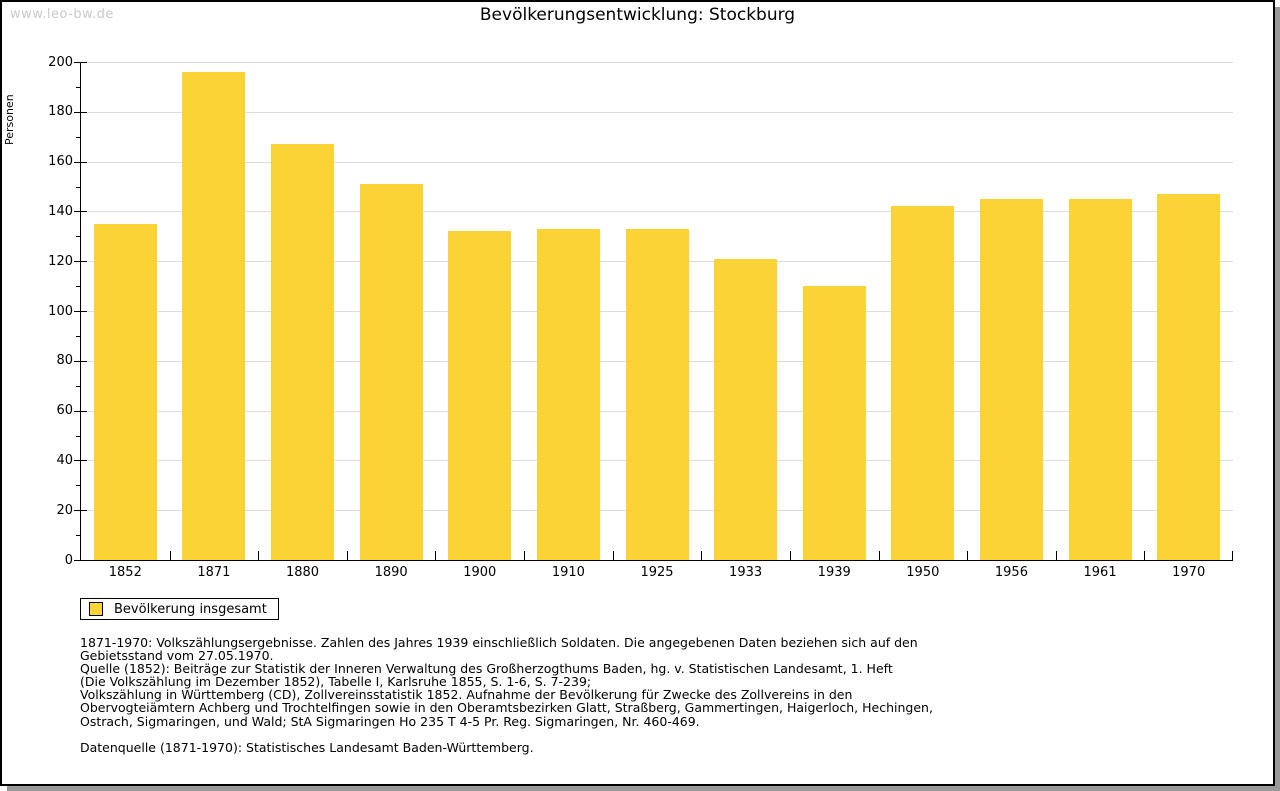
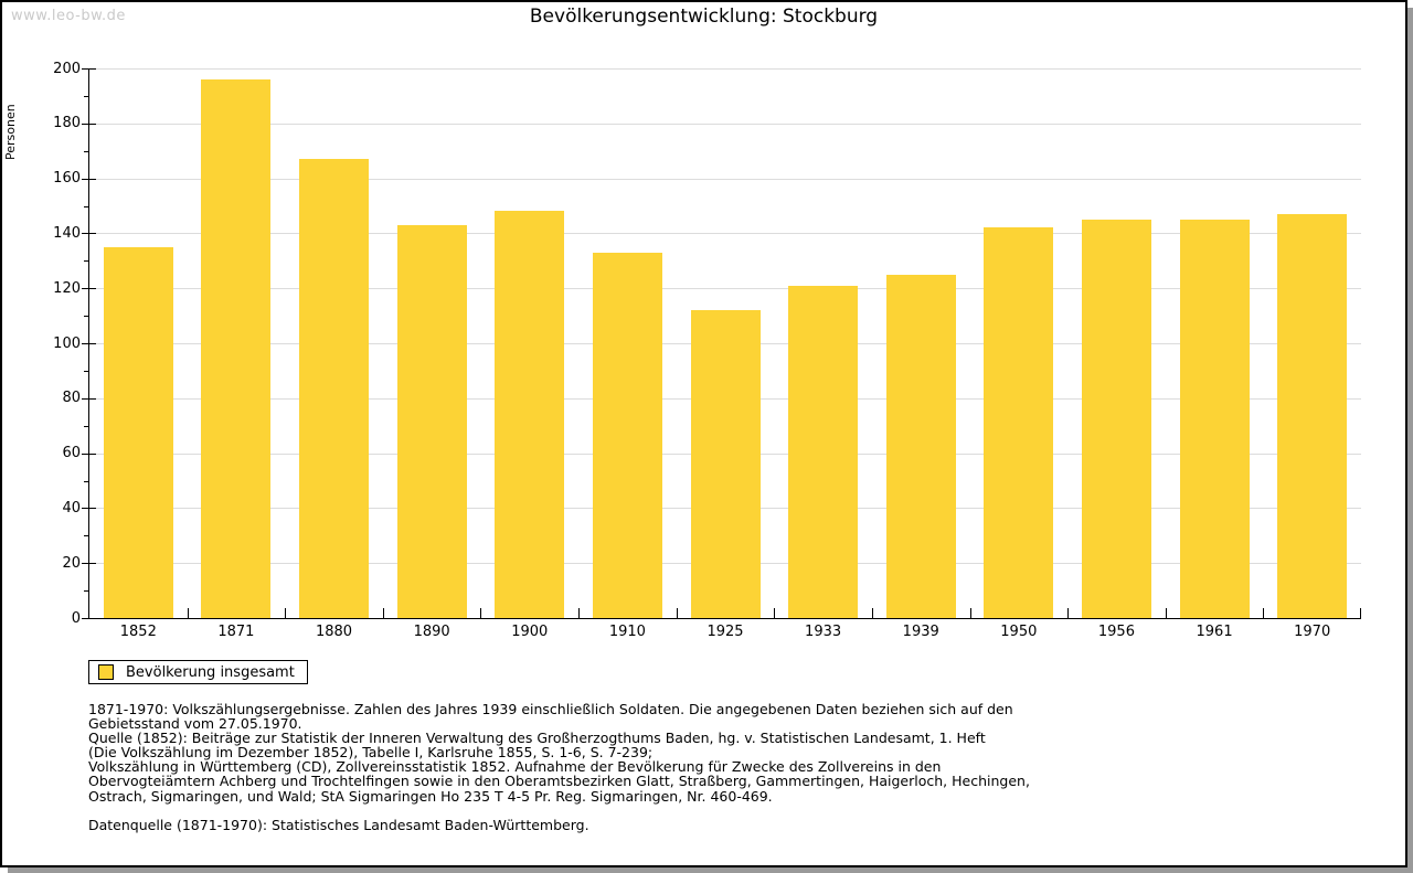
1890: 151 -> 143
1900: 132 -> 148
1925: 133 -> 112
1939: 110 -> 125
